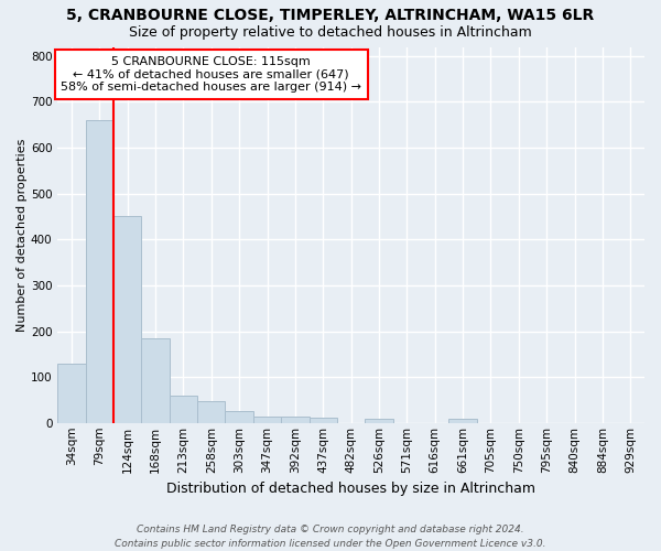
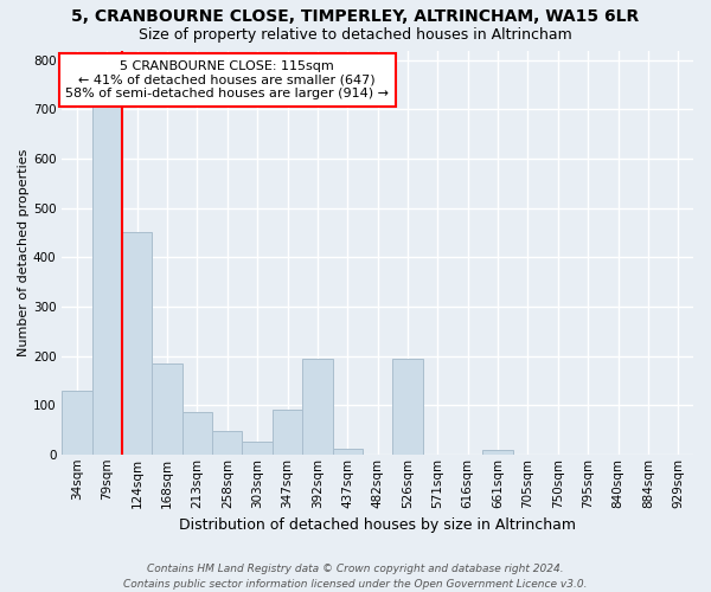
79sqm: 660 -> 705
213sqm: 60 -> 85
347sqm: 13 -> 90
392sqm: 14 -> 195
526sqm: 8 -> 195
